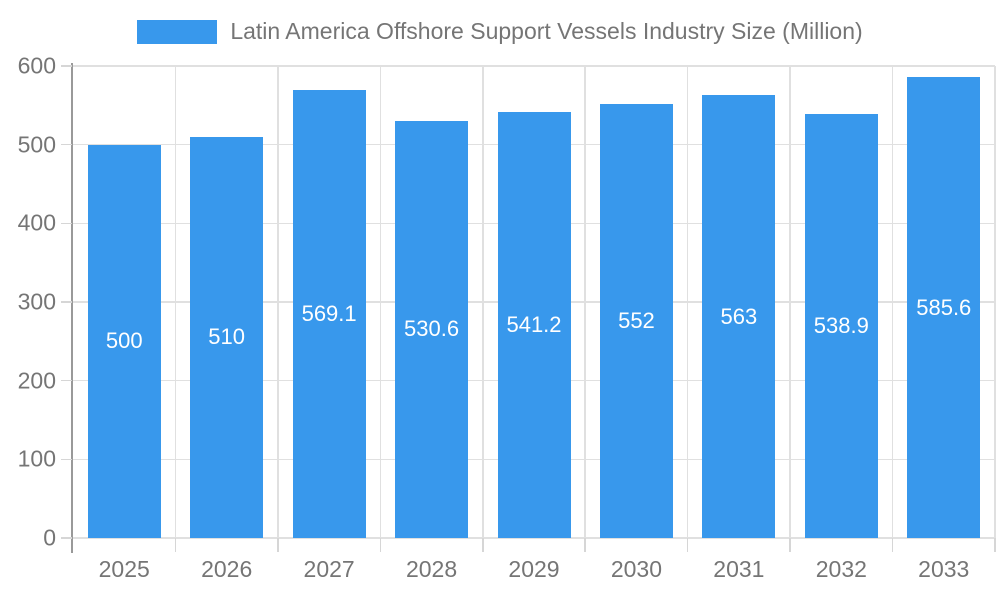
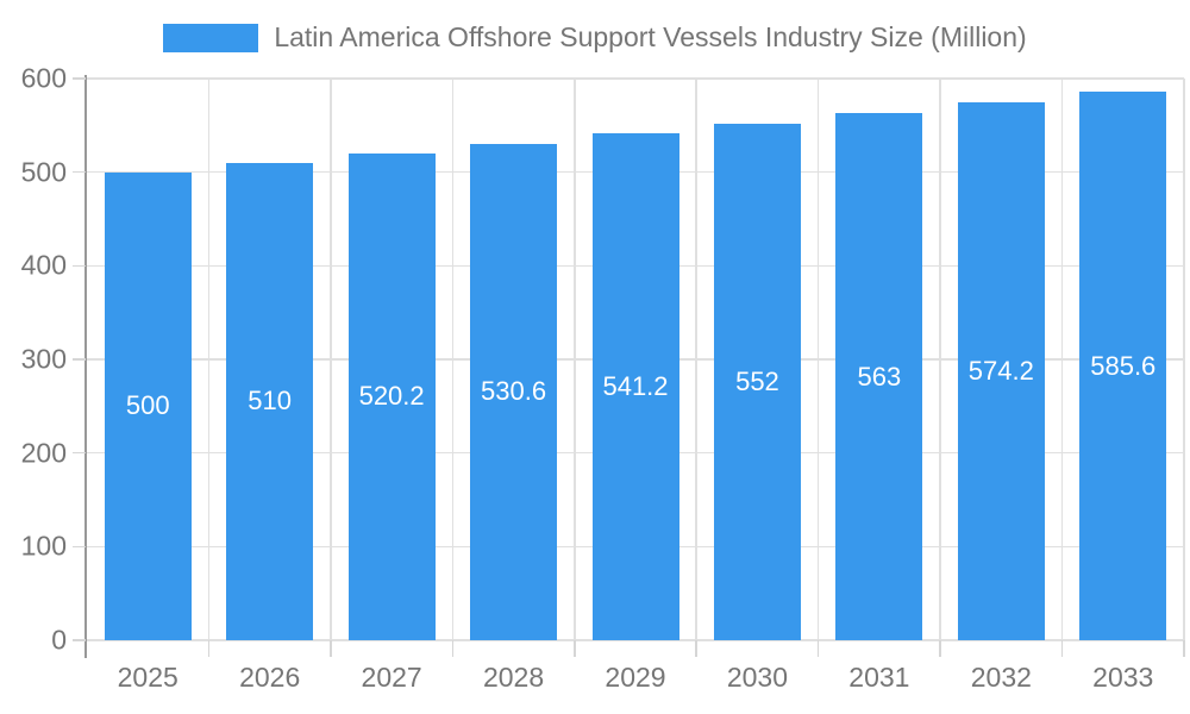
2027: 569.1 -> 520.2
2032: 538.9 -> 574.2
